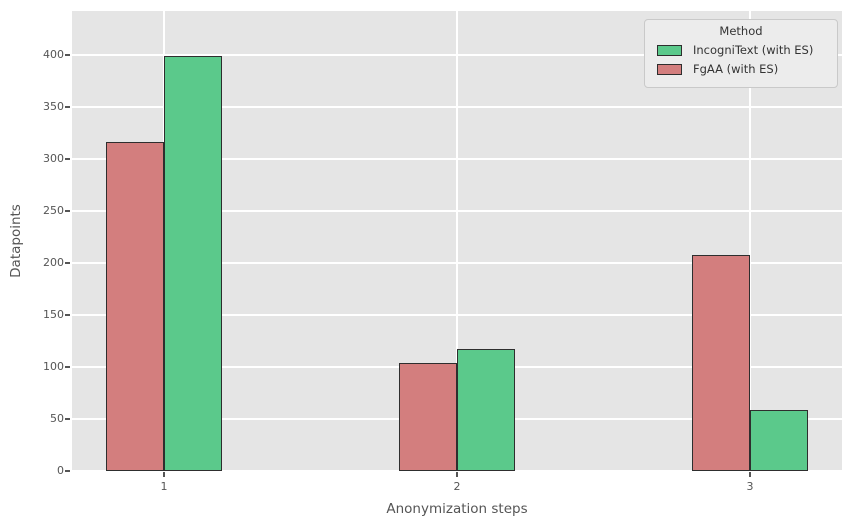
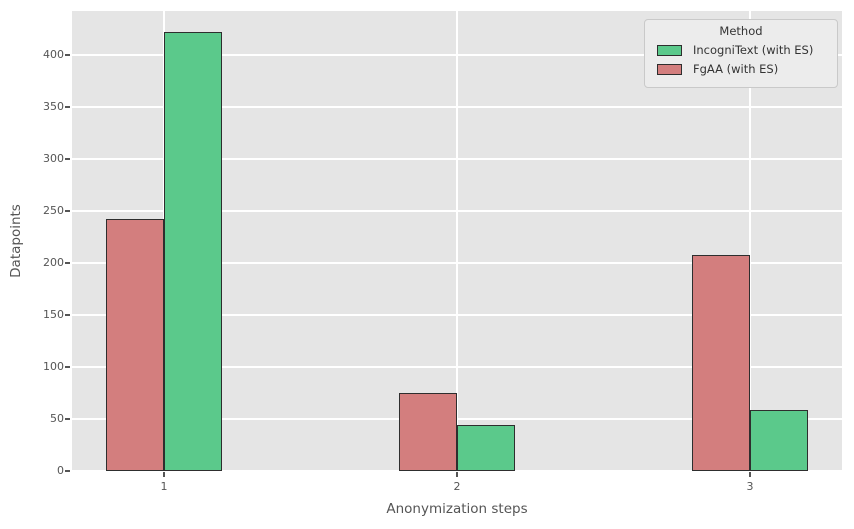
FgAA (with ES)/1: 316 -> 242
IncogniText (with ES)/1: 399 -> 422
FgAA (with ES)/2: 104 -> 75
IncogniText (with ES)/2: 117 -> 44
